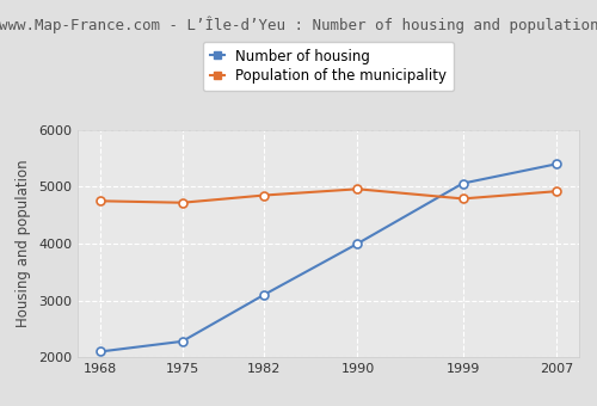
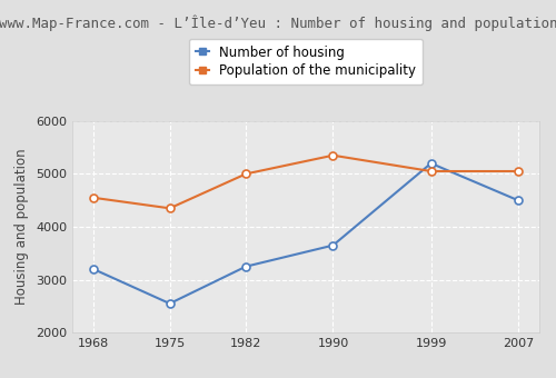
Number of housing/1968: 2100 -> 3200
Population of the municipality/1968: 4750 -> 4550
Number of housing/1975: 2280 -> 2550
Population of the municipality/1975: 4720 -> 4350
Number of housing/1982: 3100 -> 3250
Population of the municipality/1982: 4850 -> 5000
Number of housing/1990: 4000 -> 3650
Population of the municipality/1990: 4960 -> 5350
Number of housing/1999: 5060 -> 5200
Population of the municipality/1999: 4790 -> 5050
Number of housing/2007: 5400 -> 4500
Population of the municipality/2007: 4920 -> 5050
